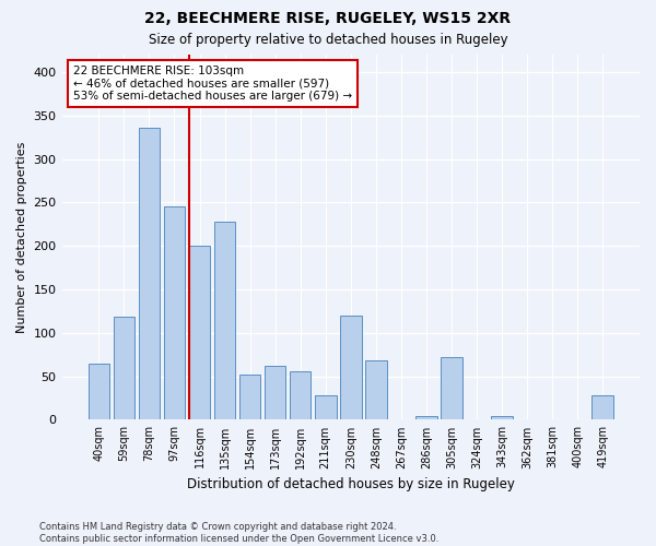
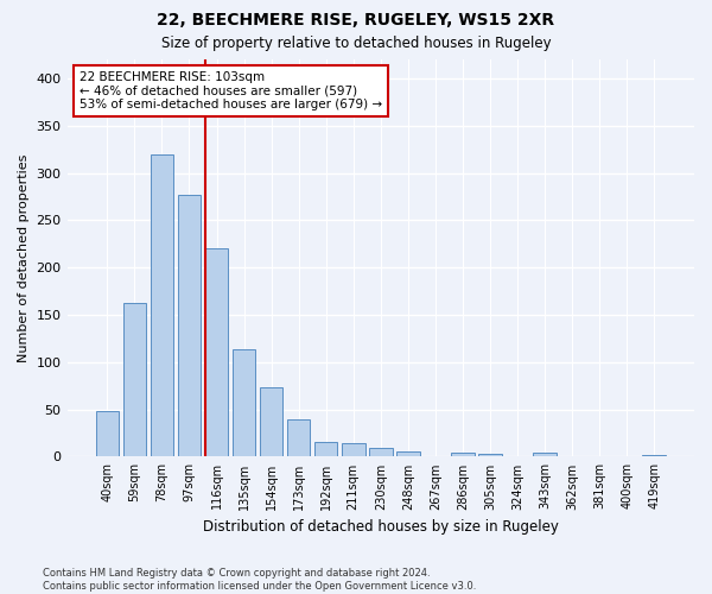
40sqm: 64 -> 48
59sqm: 118 -> 163
78sqm: 336 -> 320
97sqm: 246 -> 277
116sqm: 200 -> 220
135sqm: 228 -> 113
154sqm: 52 -> 73
173sqm: 62 -> 40
192sqm: 56 -> 15
211sqm: 28 -> 14
230sqm: 120 -> 9
248sqm: 68 -> 6
305sqm: 72 -> 3
419sqm: 28 -> 2
